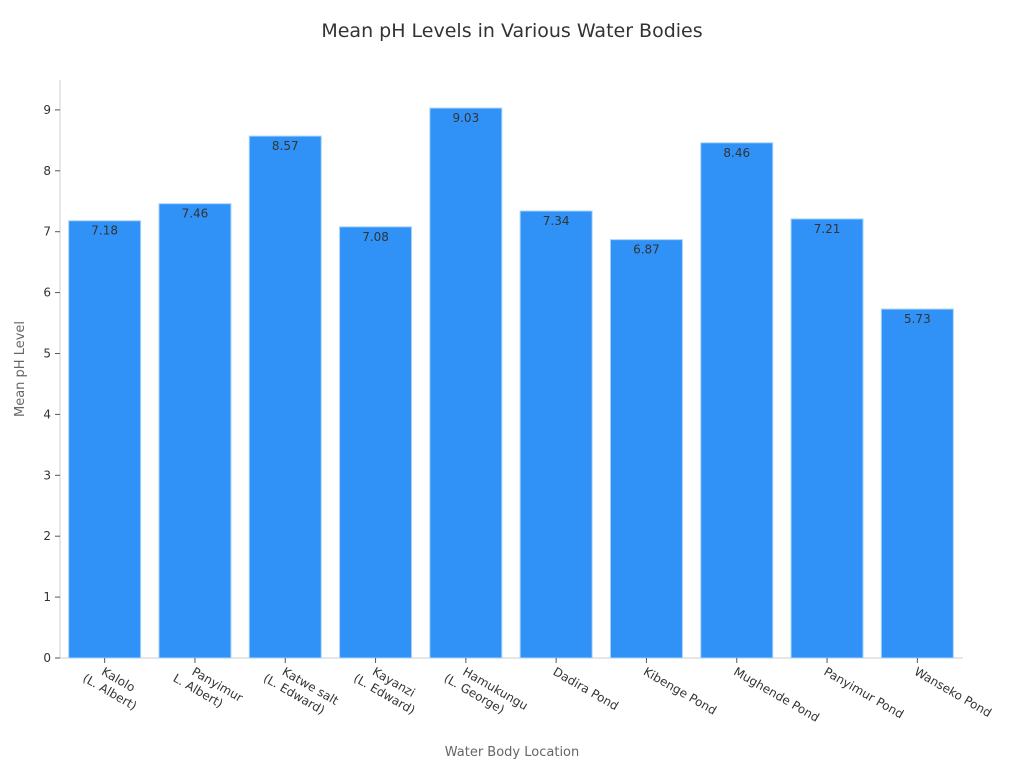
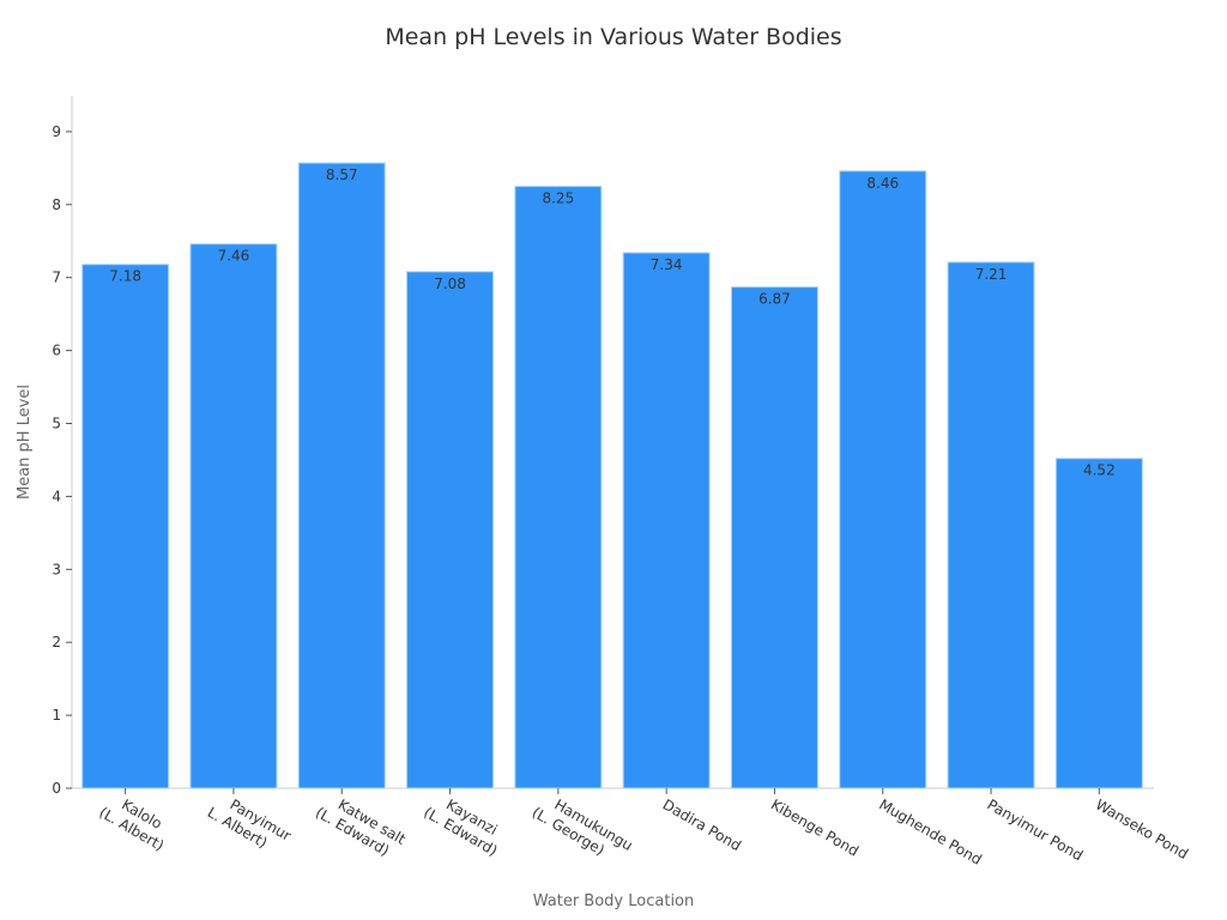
Hamukungu (L. George): 9.03 -> 8.25
Wanseko Pond: 5.73 -> 4.52
